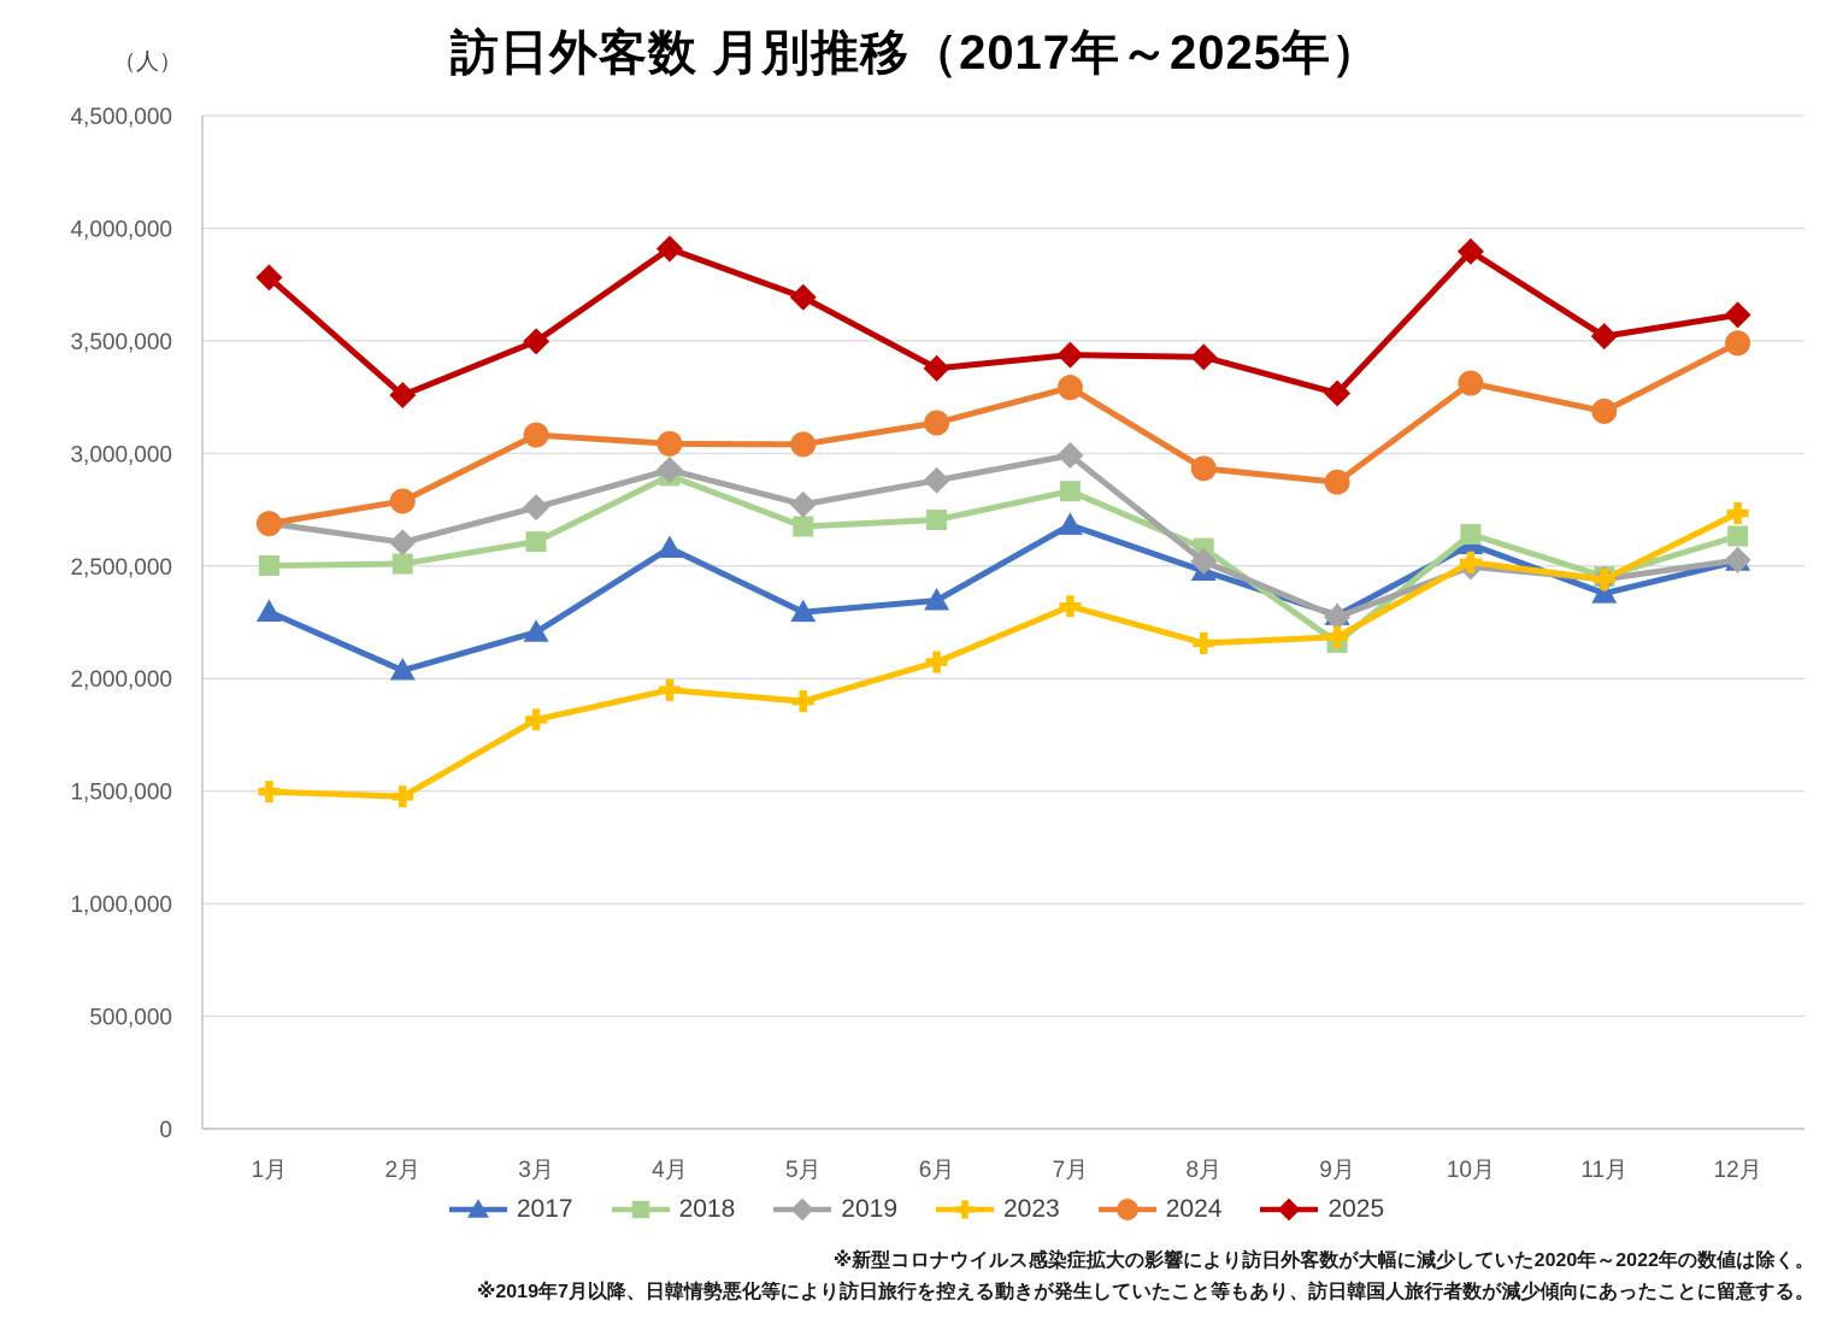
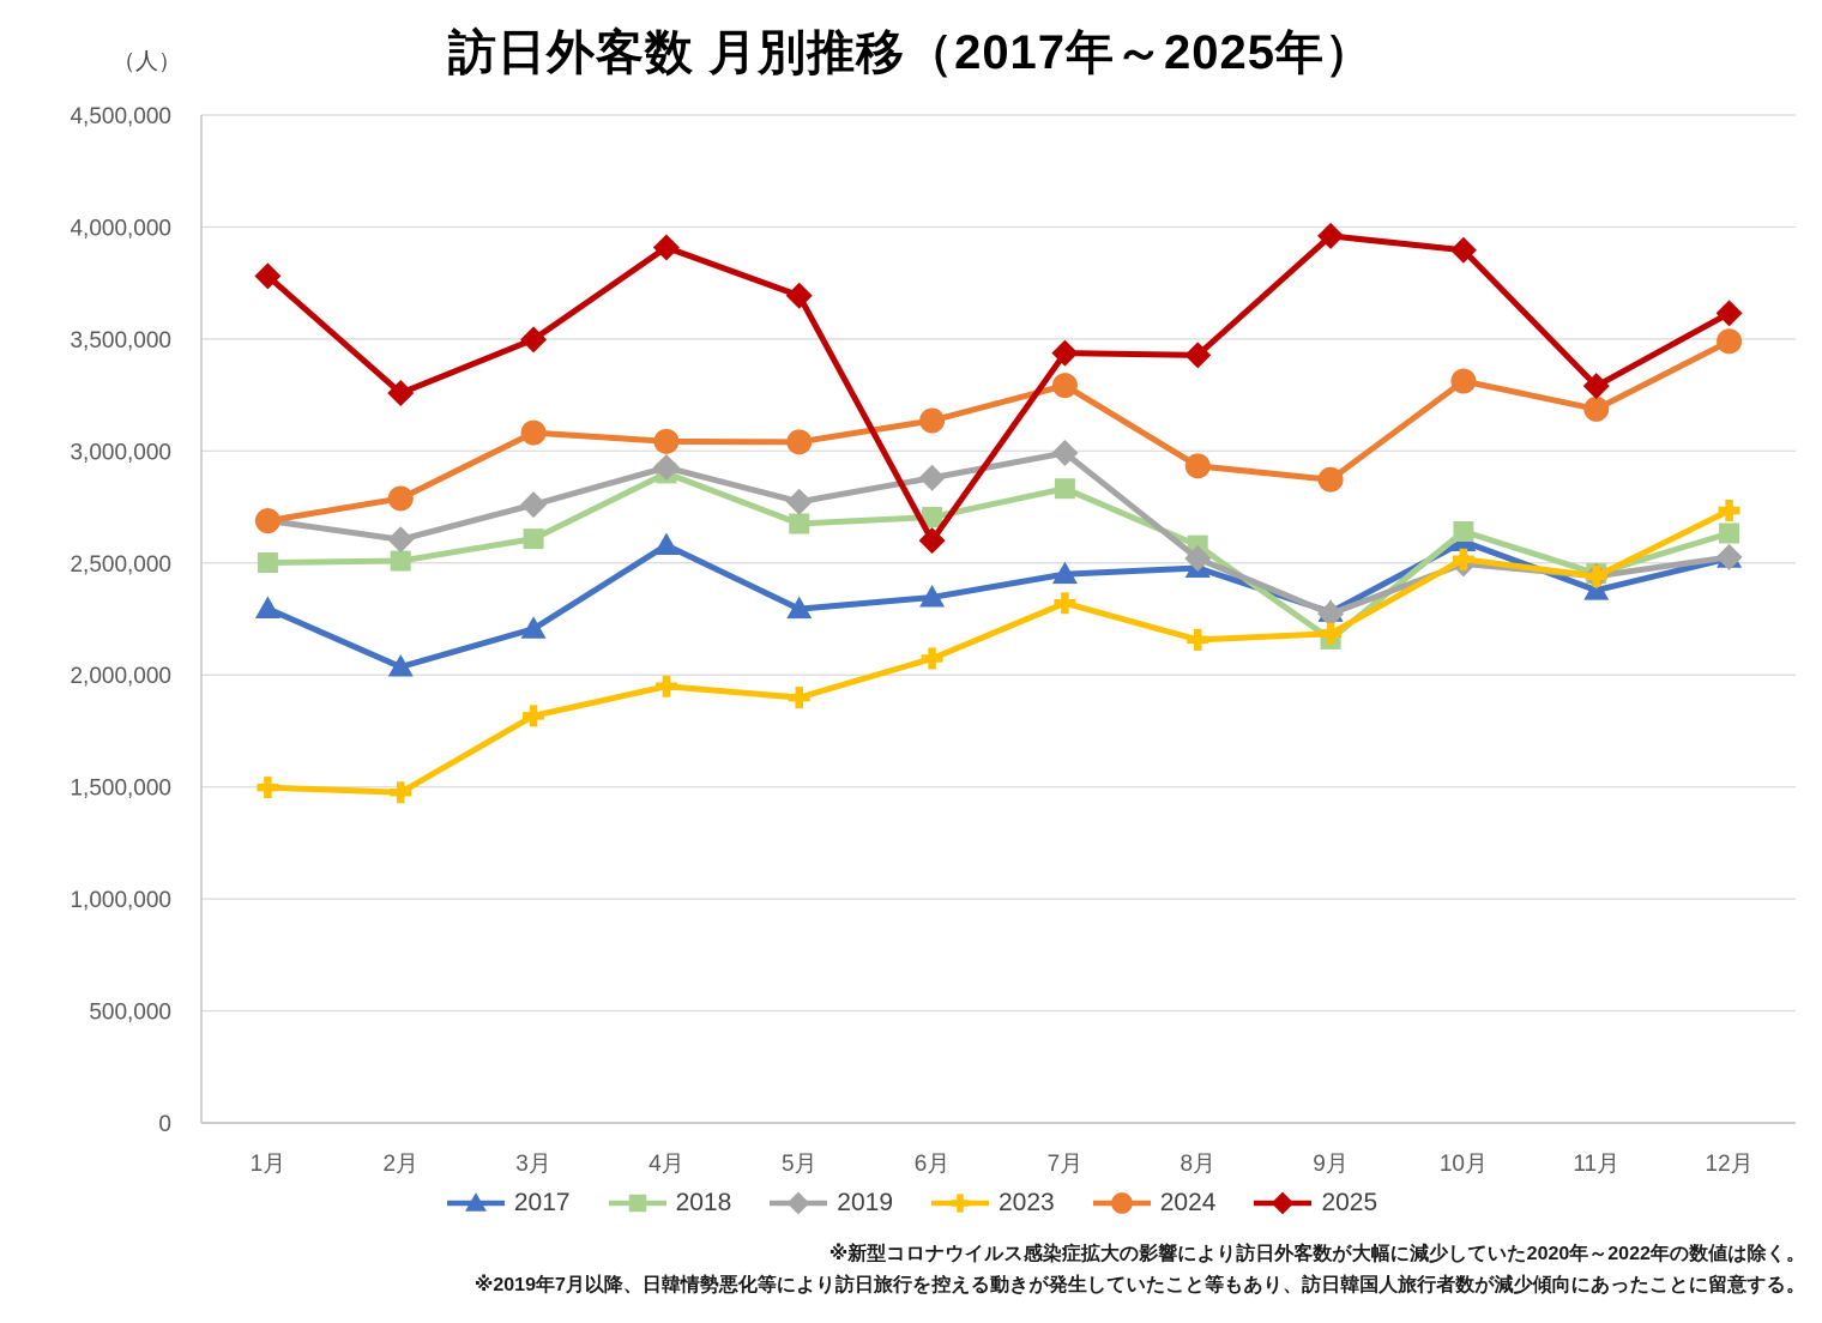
2025/6月: 3380000 -> 2600000
2017/7月: 2680000 -> 2450000
2025/9月: 3270000 -> 3960000
2025/11月: 3520000 -> 3290000
